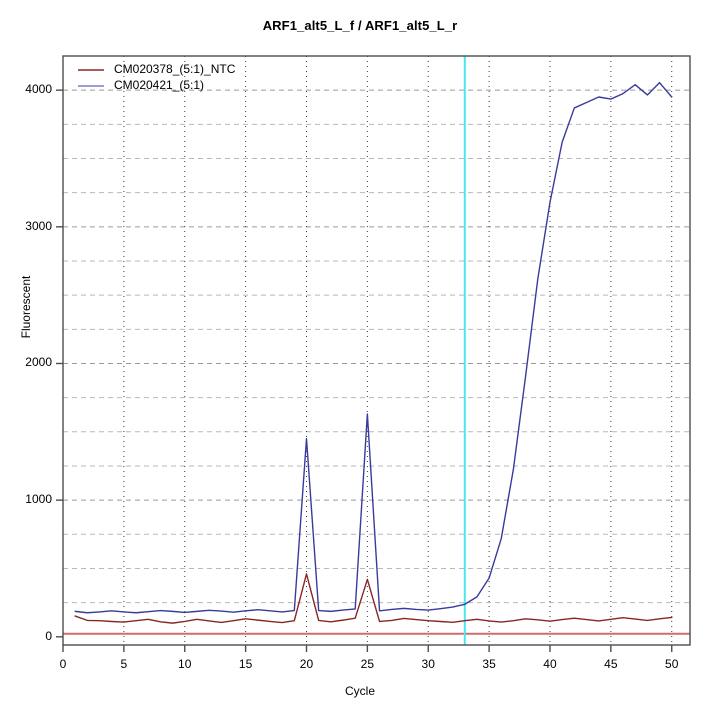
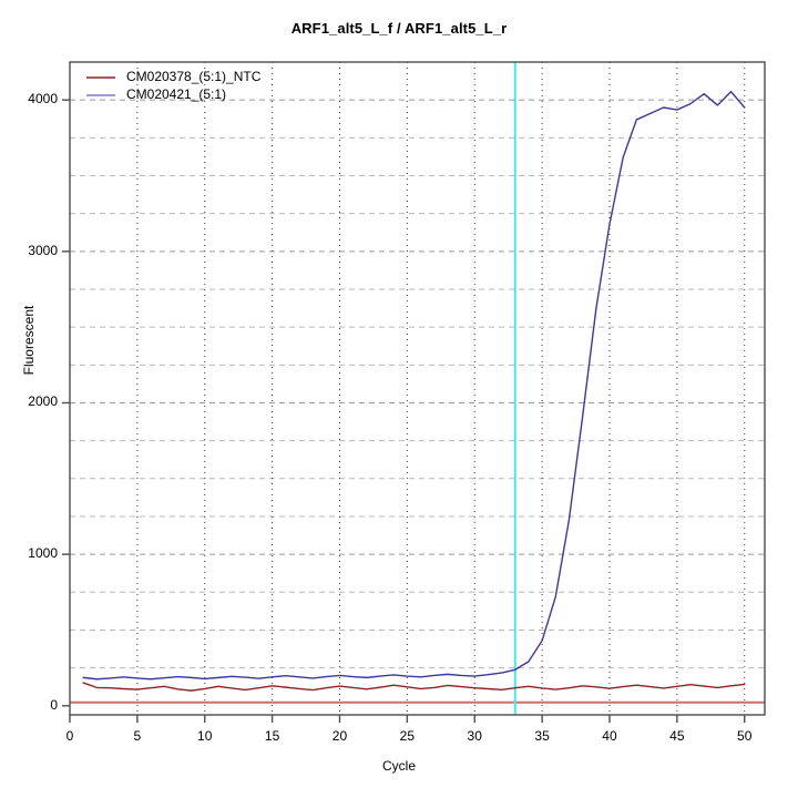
CM020378_(5:1)_NTC/20: 460 -> 130
CM020421_(5:1)/20: 1450 -> 200
CM020378_(5:1)_NTC/25: 420 -> 120
CM020421_(5:1)/25: 1630 -> 200
